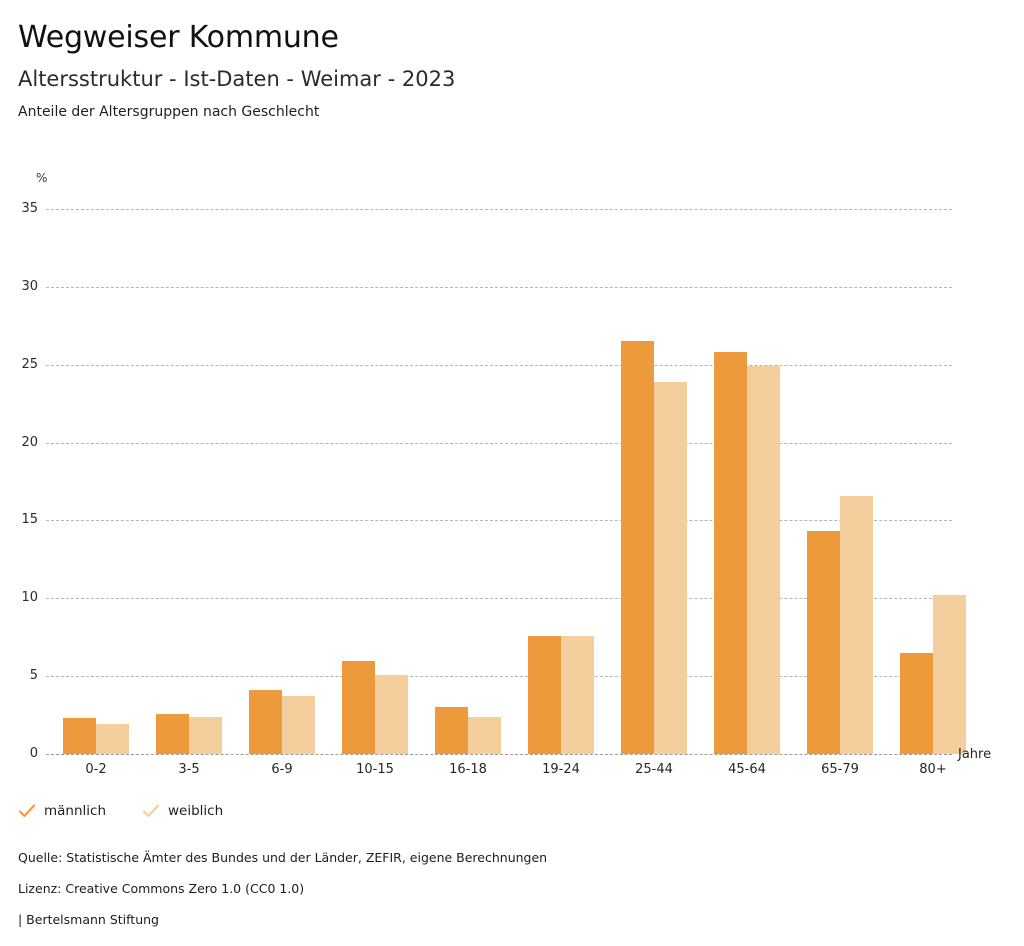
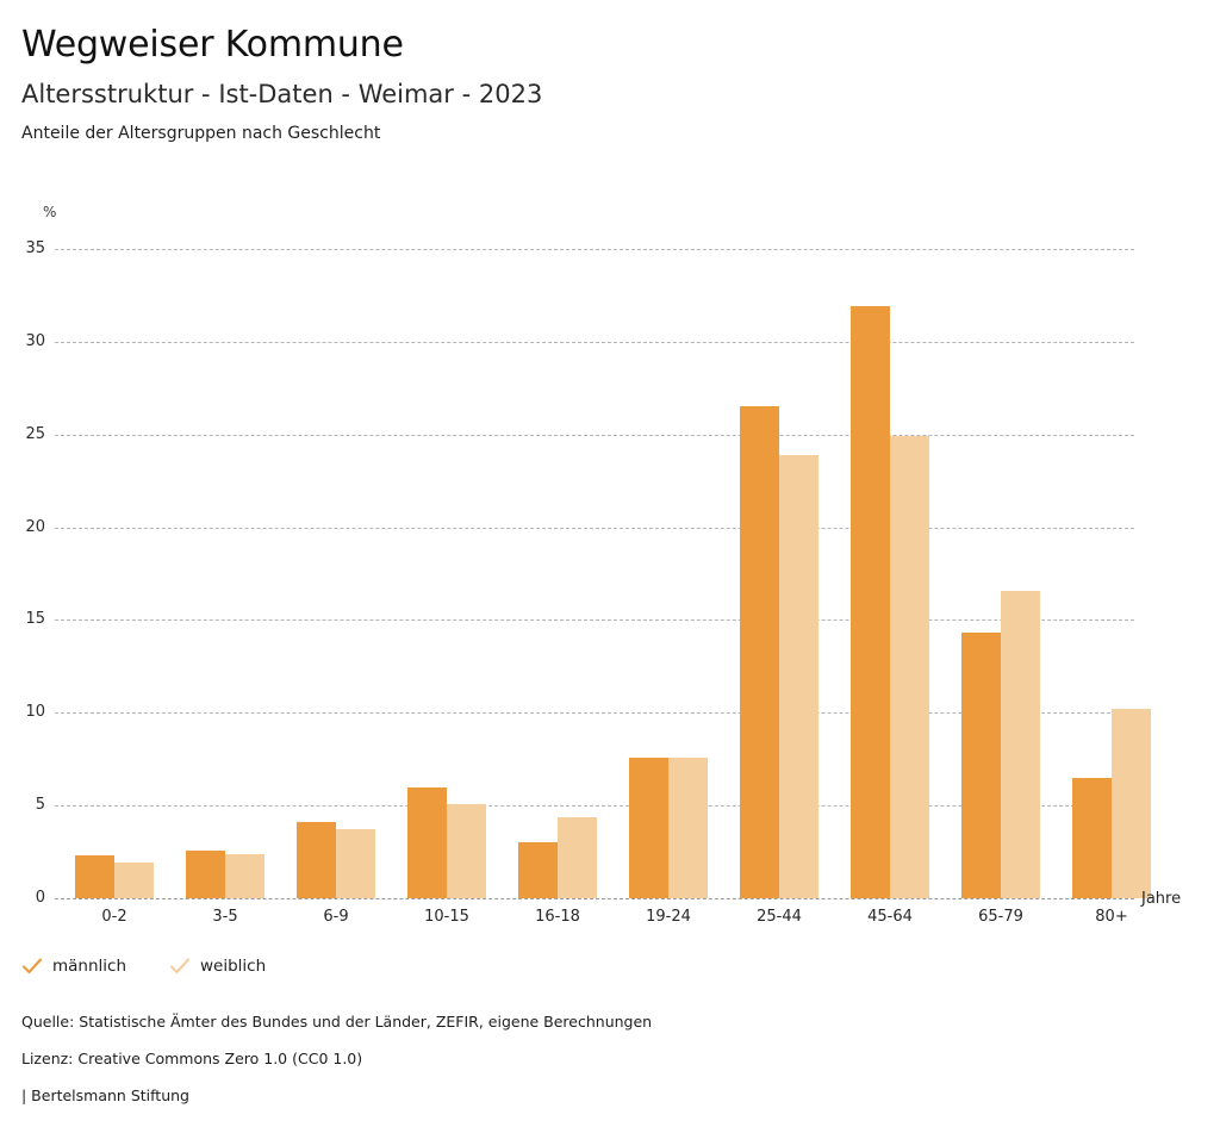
weiblich/16-18: 2.4 -> 4.4
männlich/45-64: 25.8 -> 31.9
